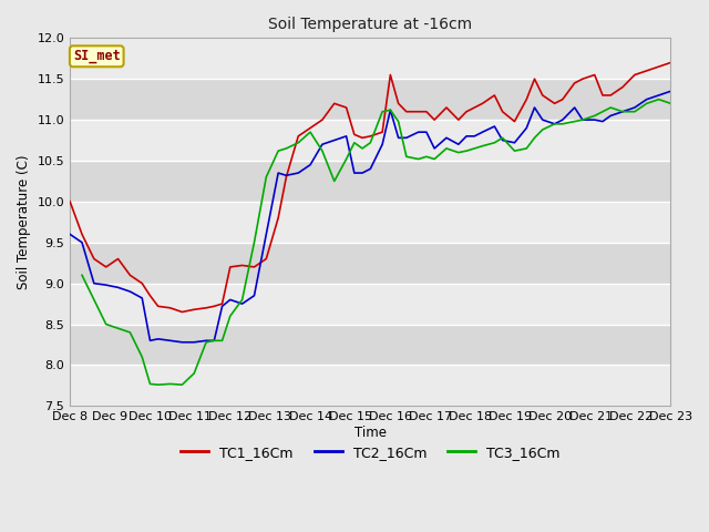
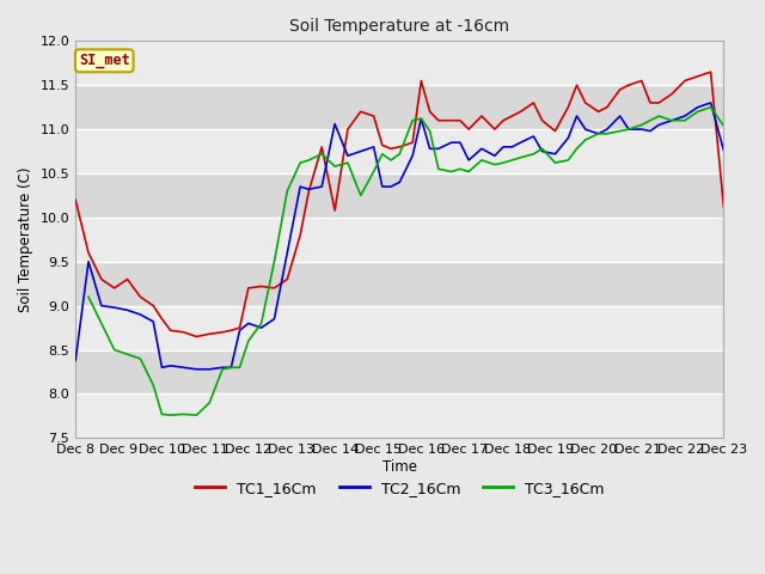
TC1_16Cm/Dec 8: 10.00 -> 10.20
TC2_16Cm/Dec 8: 9.60 -> 8.38
TC1_16Cm/Dec 14: 10.90 -> 10.08
TC2_16Cm/Dec 14: 10.45 -> 11.06
TC3_16Cm/Dec 14: 10.85 -> 10.58
TC1_16Cm/Dec 23: 11.70 -> 10.12
TC2_16Cm/Dec 23: 11.35 -> 10.76
TC3_16Cm/Dec 23: 11.20 -> 11.04
